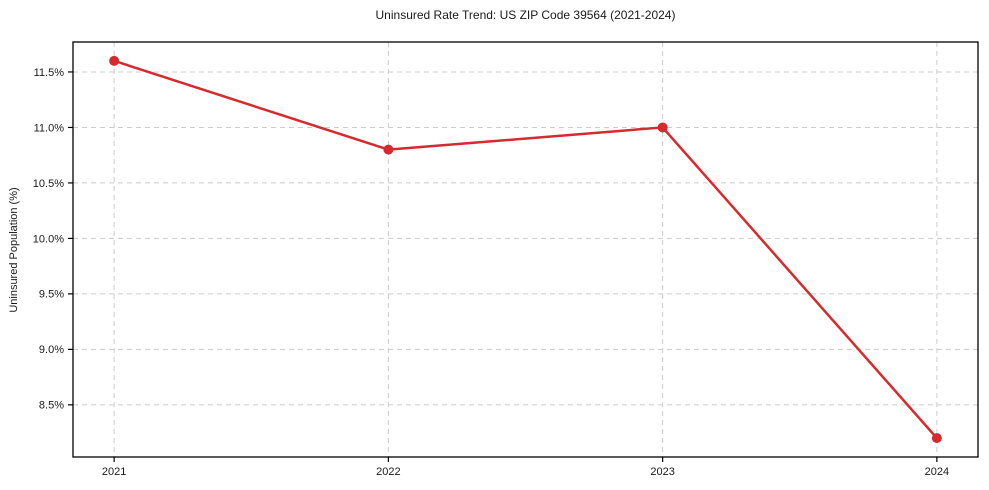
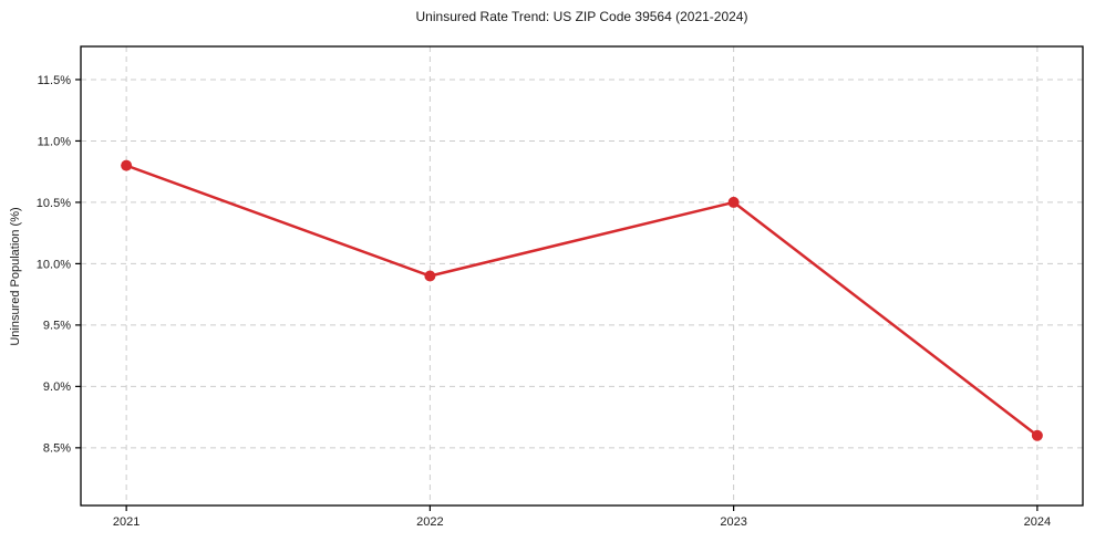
2021: 11.6% -> 10.8%
2022: 10.8% -> 9.9%
2023: 11.0% -> 10.5%
2024: 8.2% -> 8.6%
